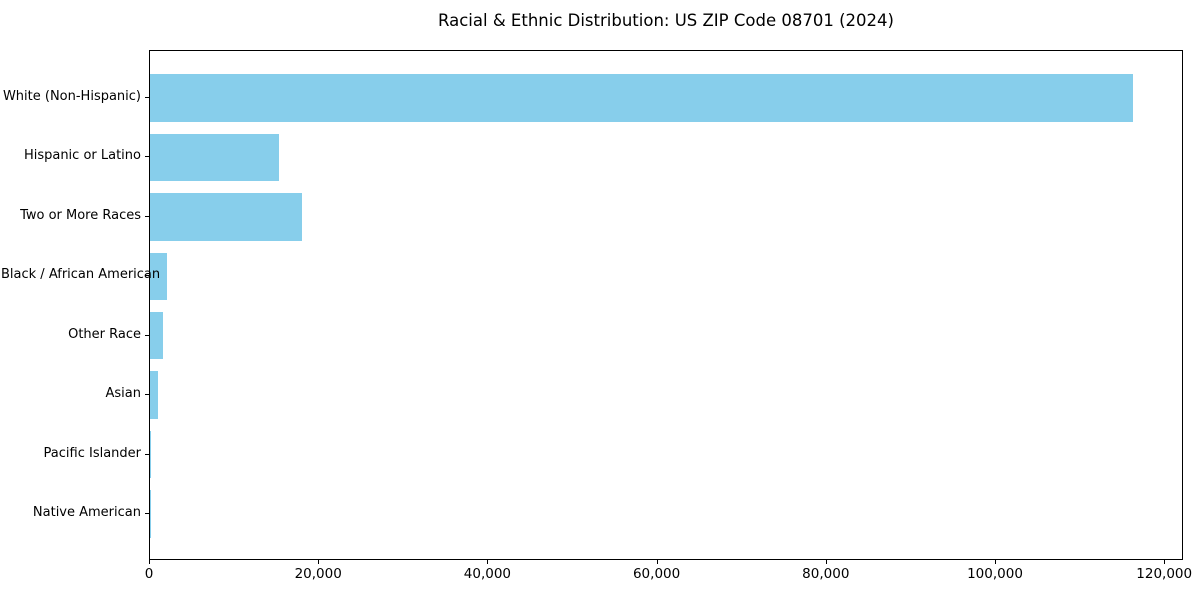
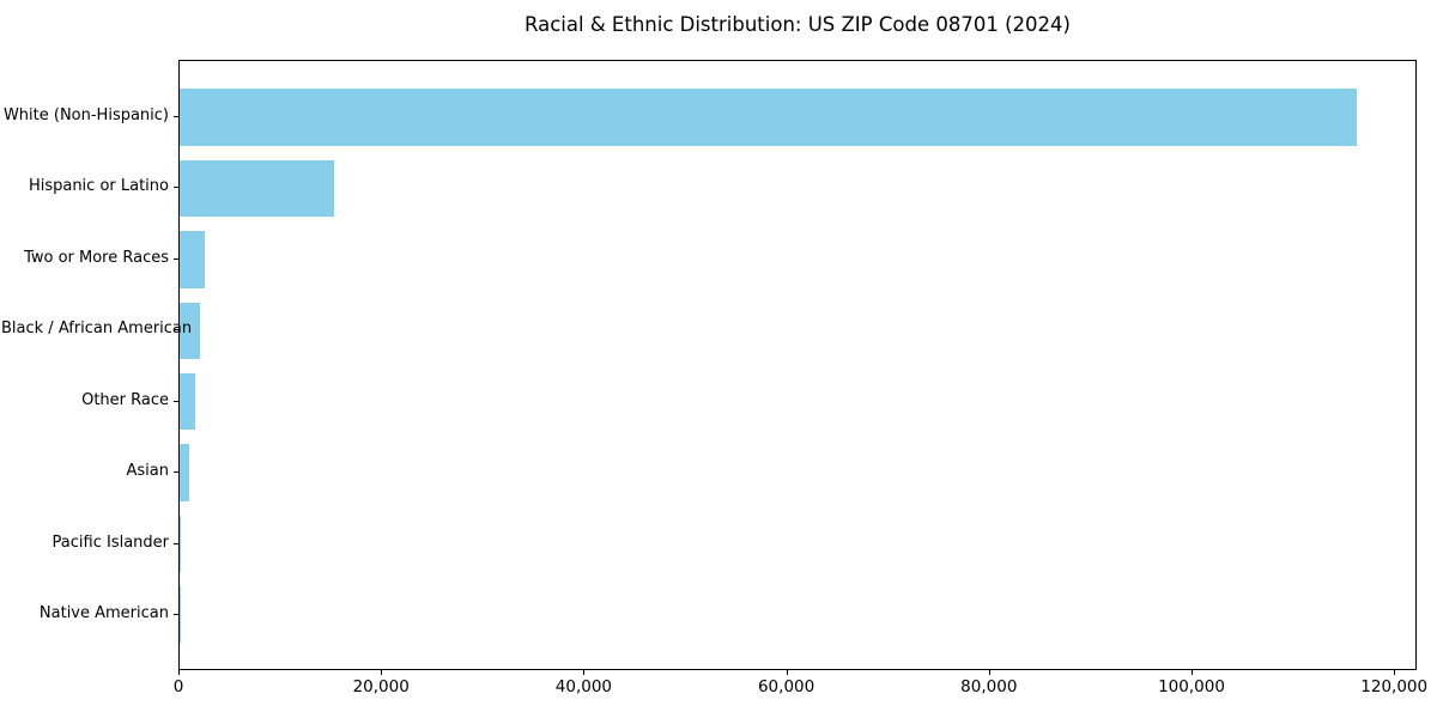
Two or More Races: 18000 -> 3000
